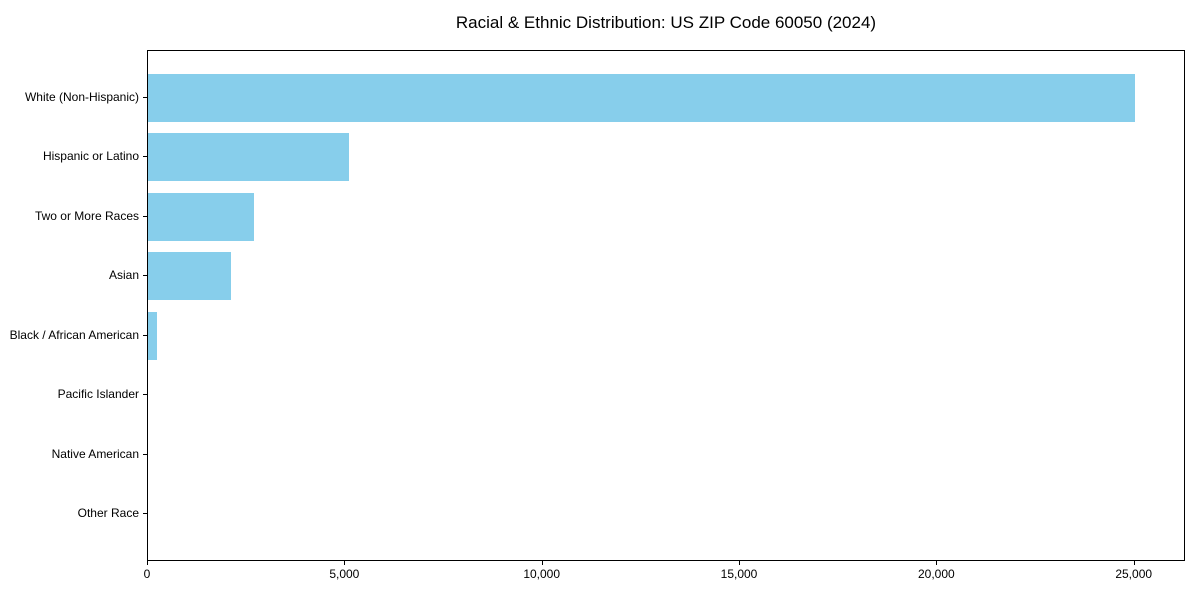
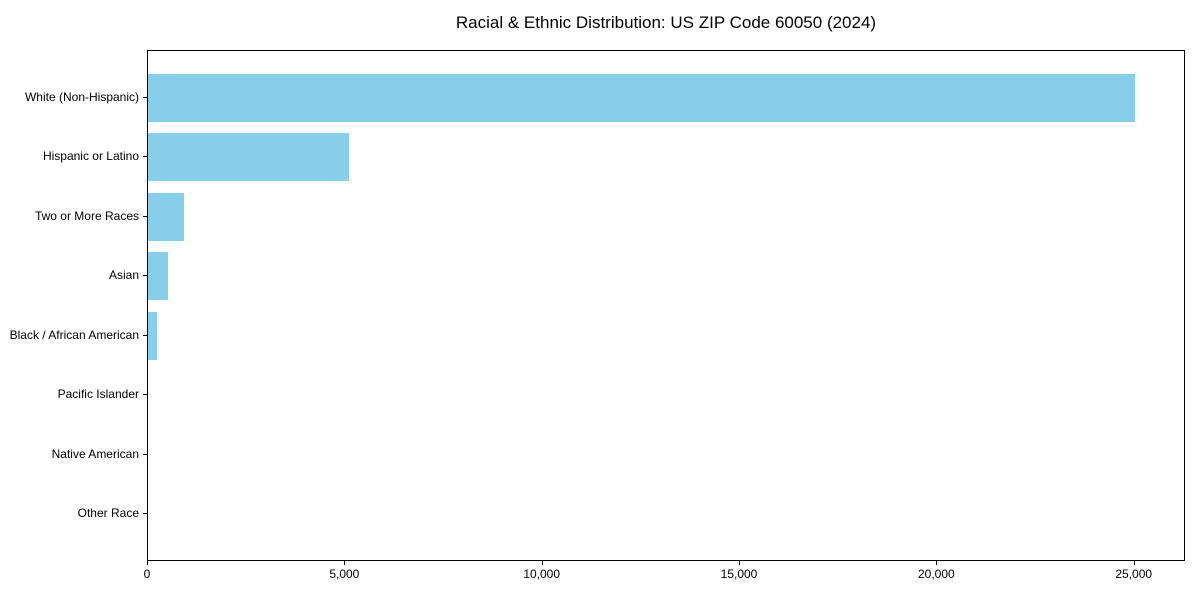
Two or More Races: 2700 -> 900
Asian: 2100 -> 500
